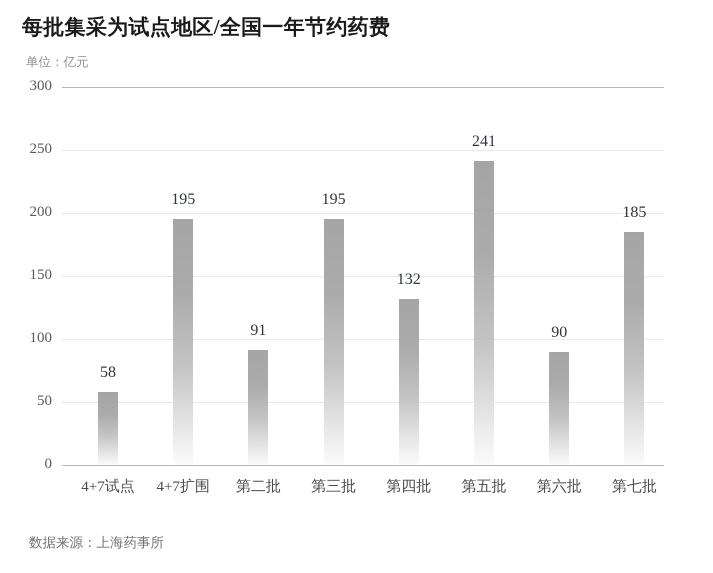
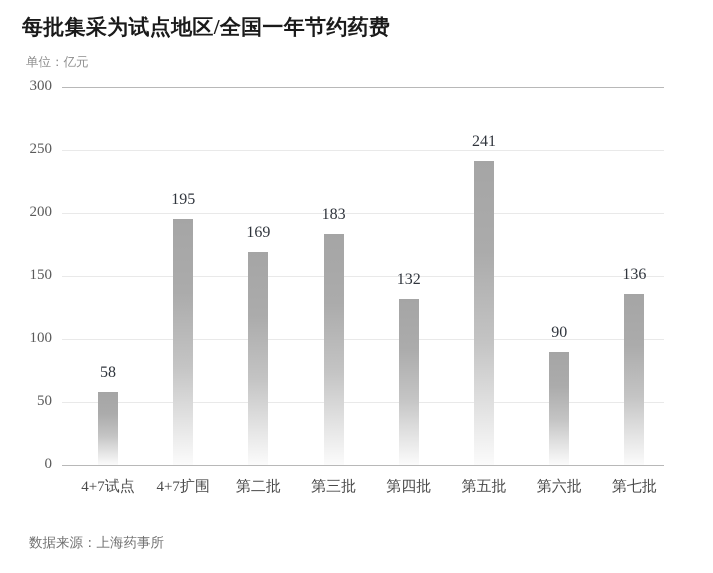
第二批: 91 -> 169
第三批: 195 -> 183
第七批: 185 -> 136
